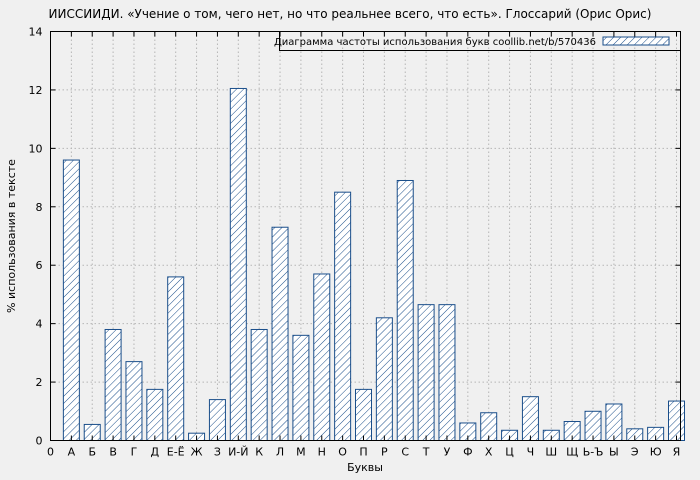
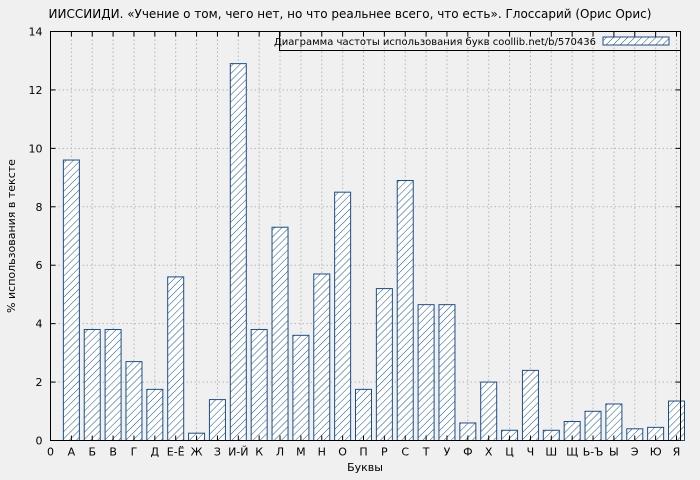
Б: 0.6 -> 3.8
И-Й: 12.1 -> 12.9
Р: 4.2 -> 5.2
Х: 0.9 -> 2.0
Ч: 1.5 -> 2.4
